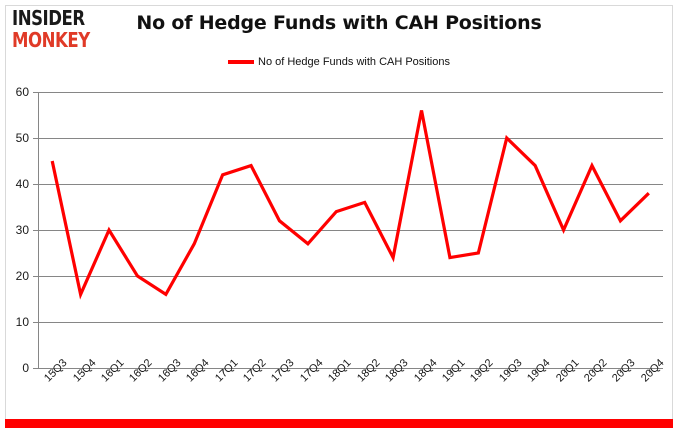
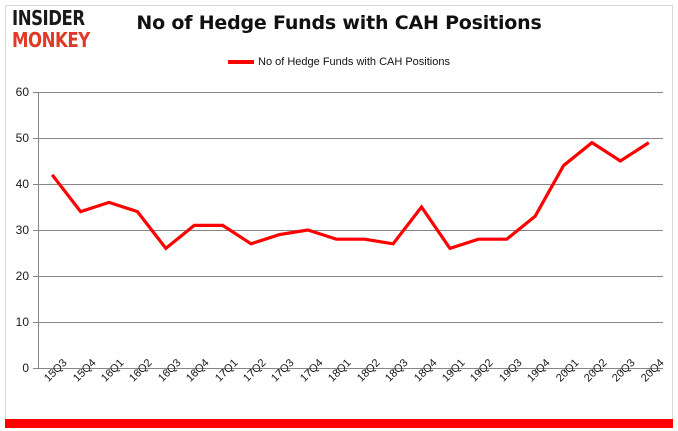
15Q3: 45 -> 42
15Q4: 16 -> 34
16Q1: 30 -> 36
16Q2: 20 -> 34
16Q3: 16 -> 26
16Q4: 27 -> 31
17Q1: 42 -> 31
17Q2: 44 -> 27
17Q3: 32 -> 29
17Q4: 27 -> 30
18Q1: 34 -> 28
18Q2: 36 -> 28
18Q3: 24 -> 27
18Q4: 56 -> 35
19Q1: 24 -> 26
19Q2: 25 -> 28
19Q3: 50 -> 28
19Q4: 44 -> 33
20Q1: 30 -> 44
20Q2: 44 -> 49
20Q3: 32 -> 45
20Q4: 38 -> 49
